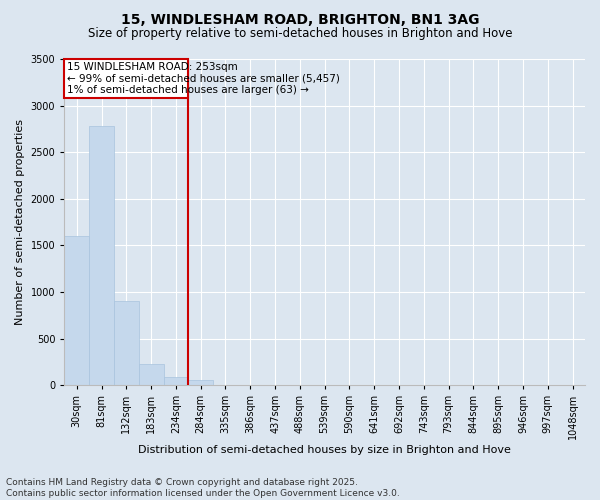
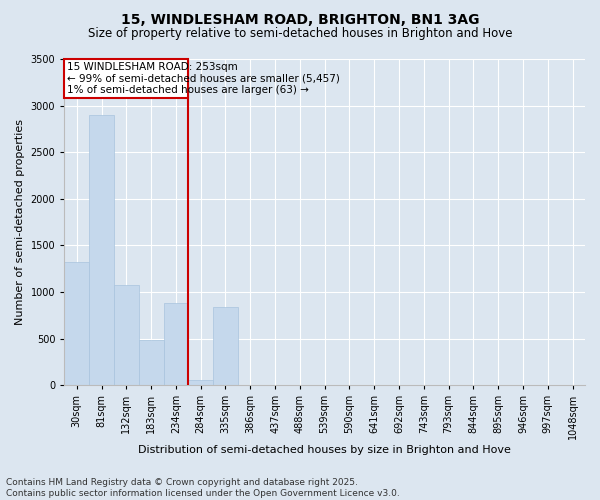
30sqm: 1600 -> 1320
81sqm: 2780 -> 2900
132sqm: 900 -> 1080
183sqm: 230 -> 480
234sqm: 90 -> 880
335sqm: 0 -> 840
